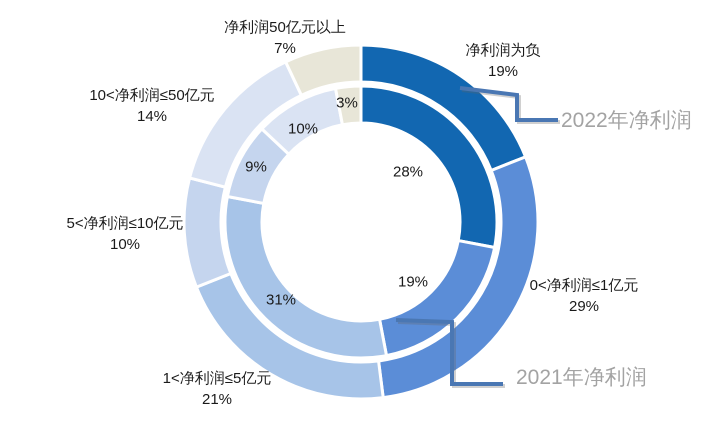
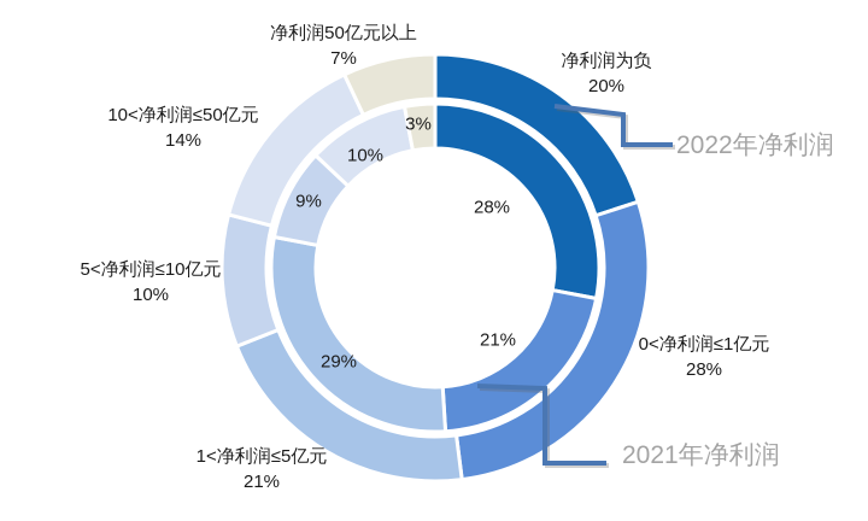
2022年净利润/净利润为负: 19% -> 20%
2022年净利润/0<净利润≤1亿元: 29% -> 28%
2021年净利润/0<净利润≤1亿元: 19% -> 21%
2021年净利润/1<净利润≤5亿元: 31% -> 29%
